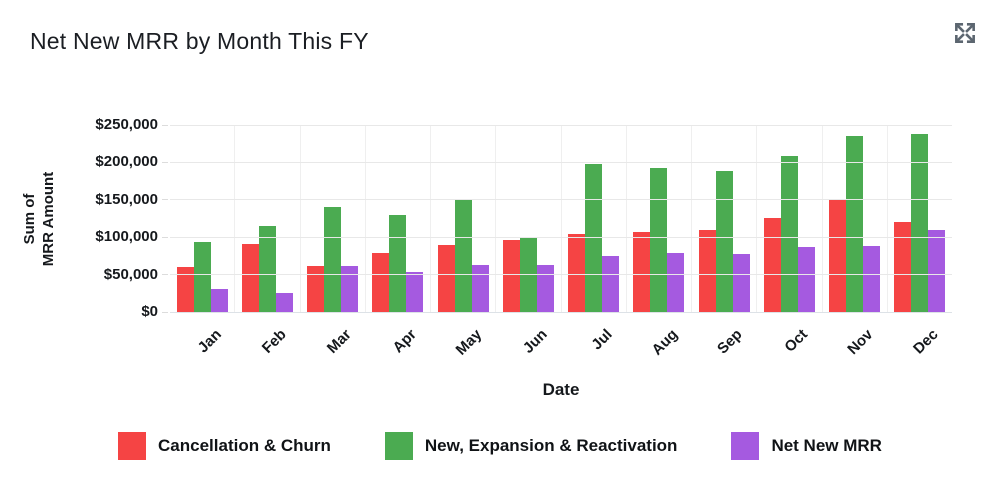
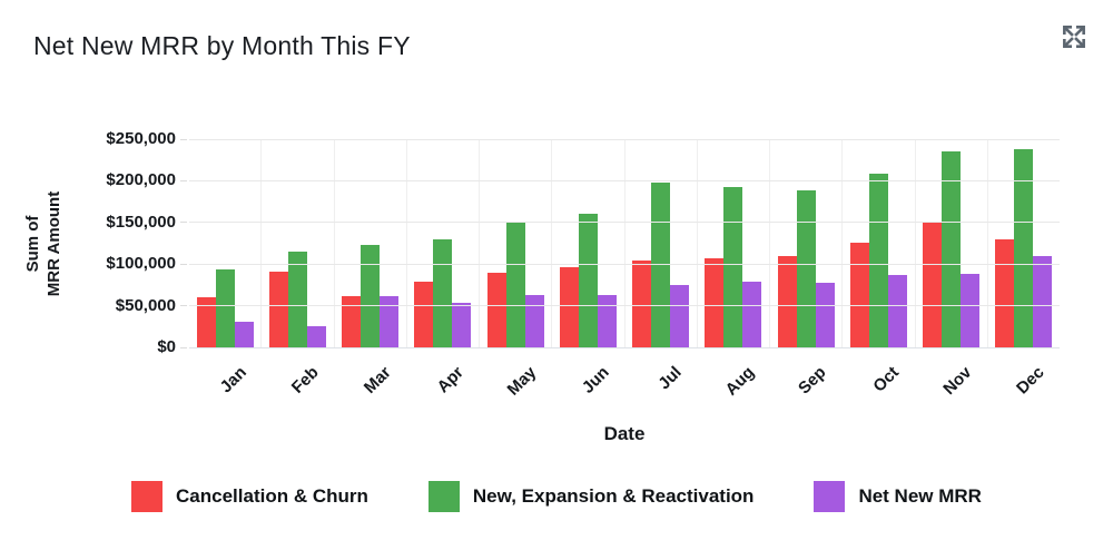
New, Expansion & Reactivation/Mar: $140000 -> $120000
New, Expansion & Reactivation/Jun: $100000 -> $160000
Cancellation & Churn/Dec: $120000 -> $130000
